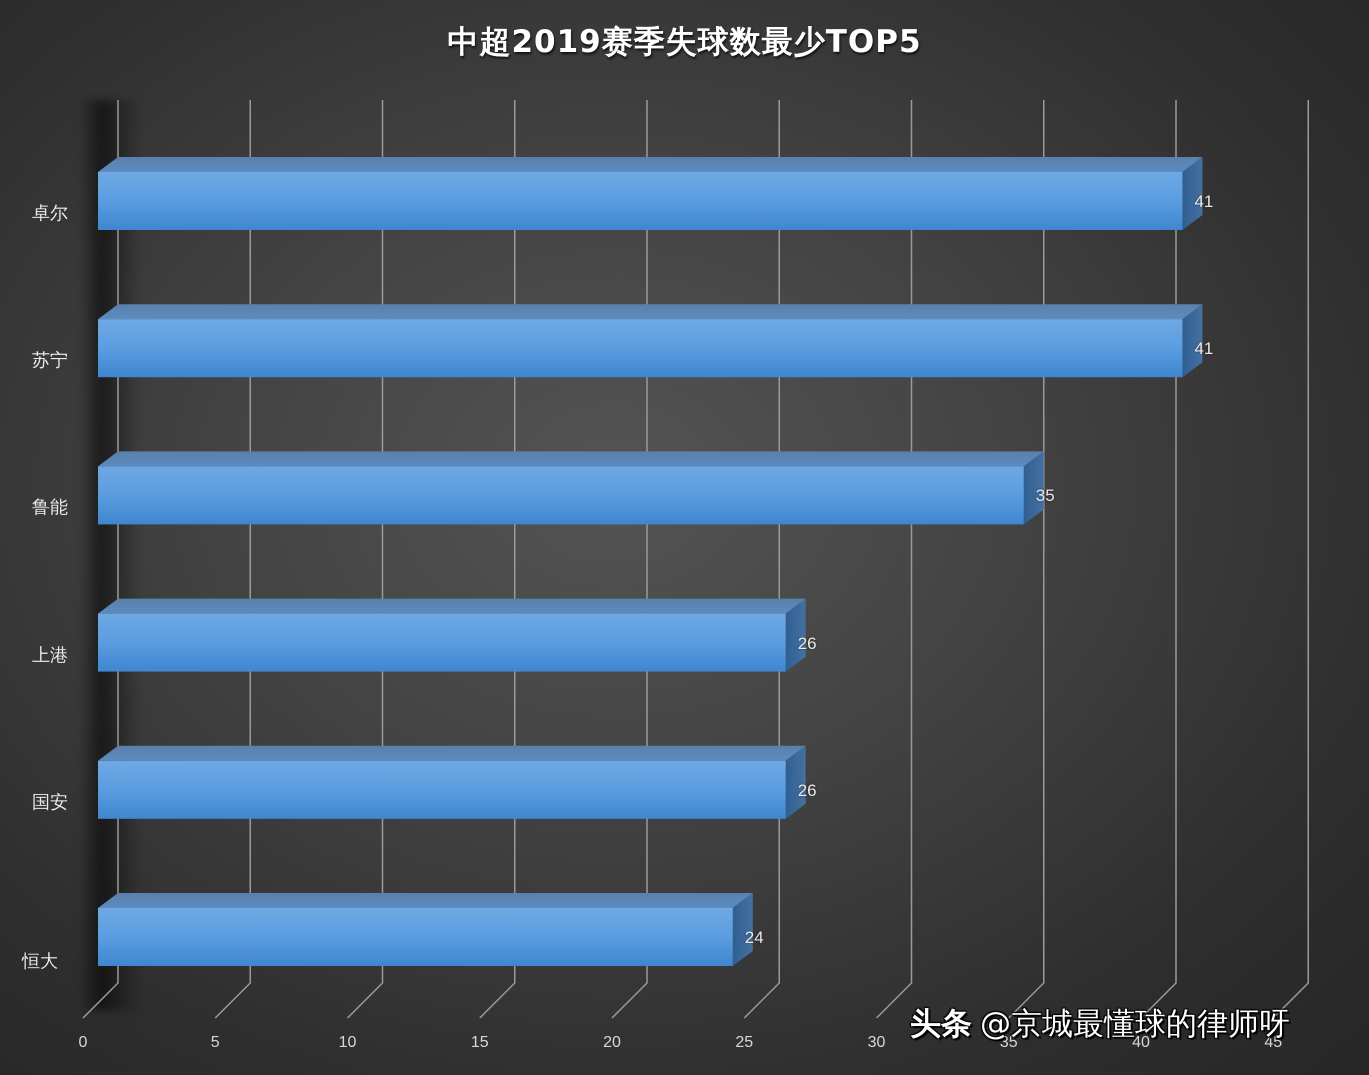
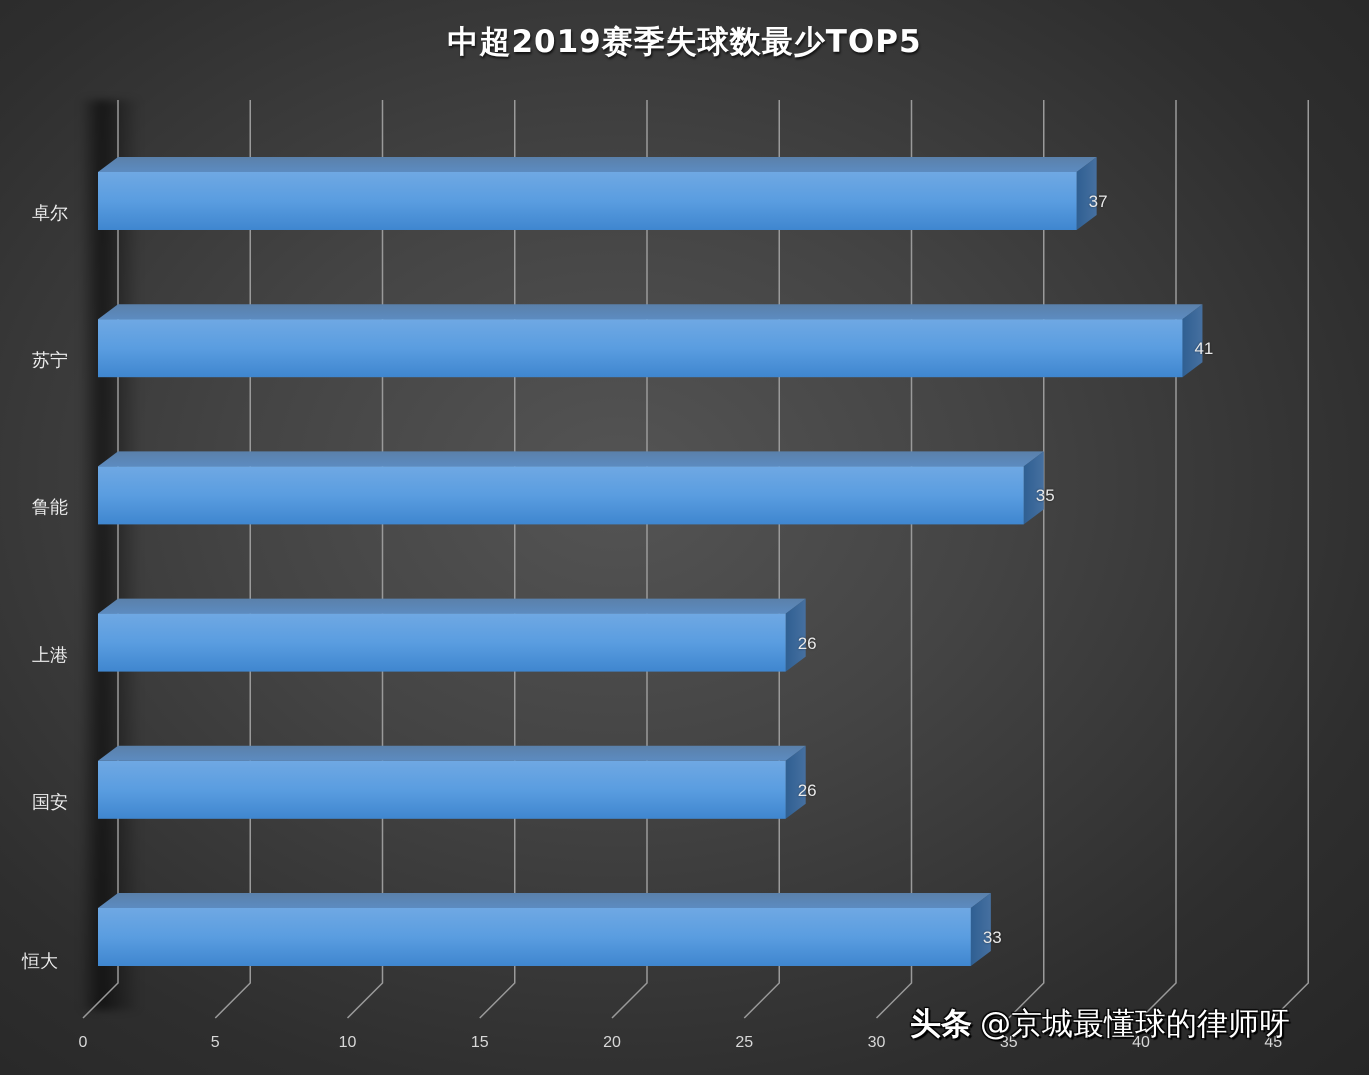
卓尔: 41 -> 37
恒大: 24 -> 33
